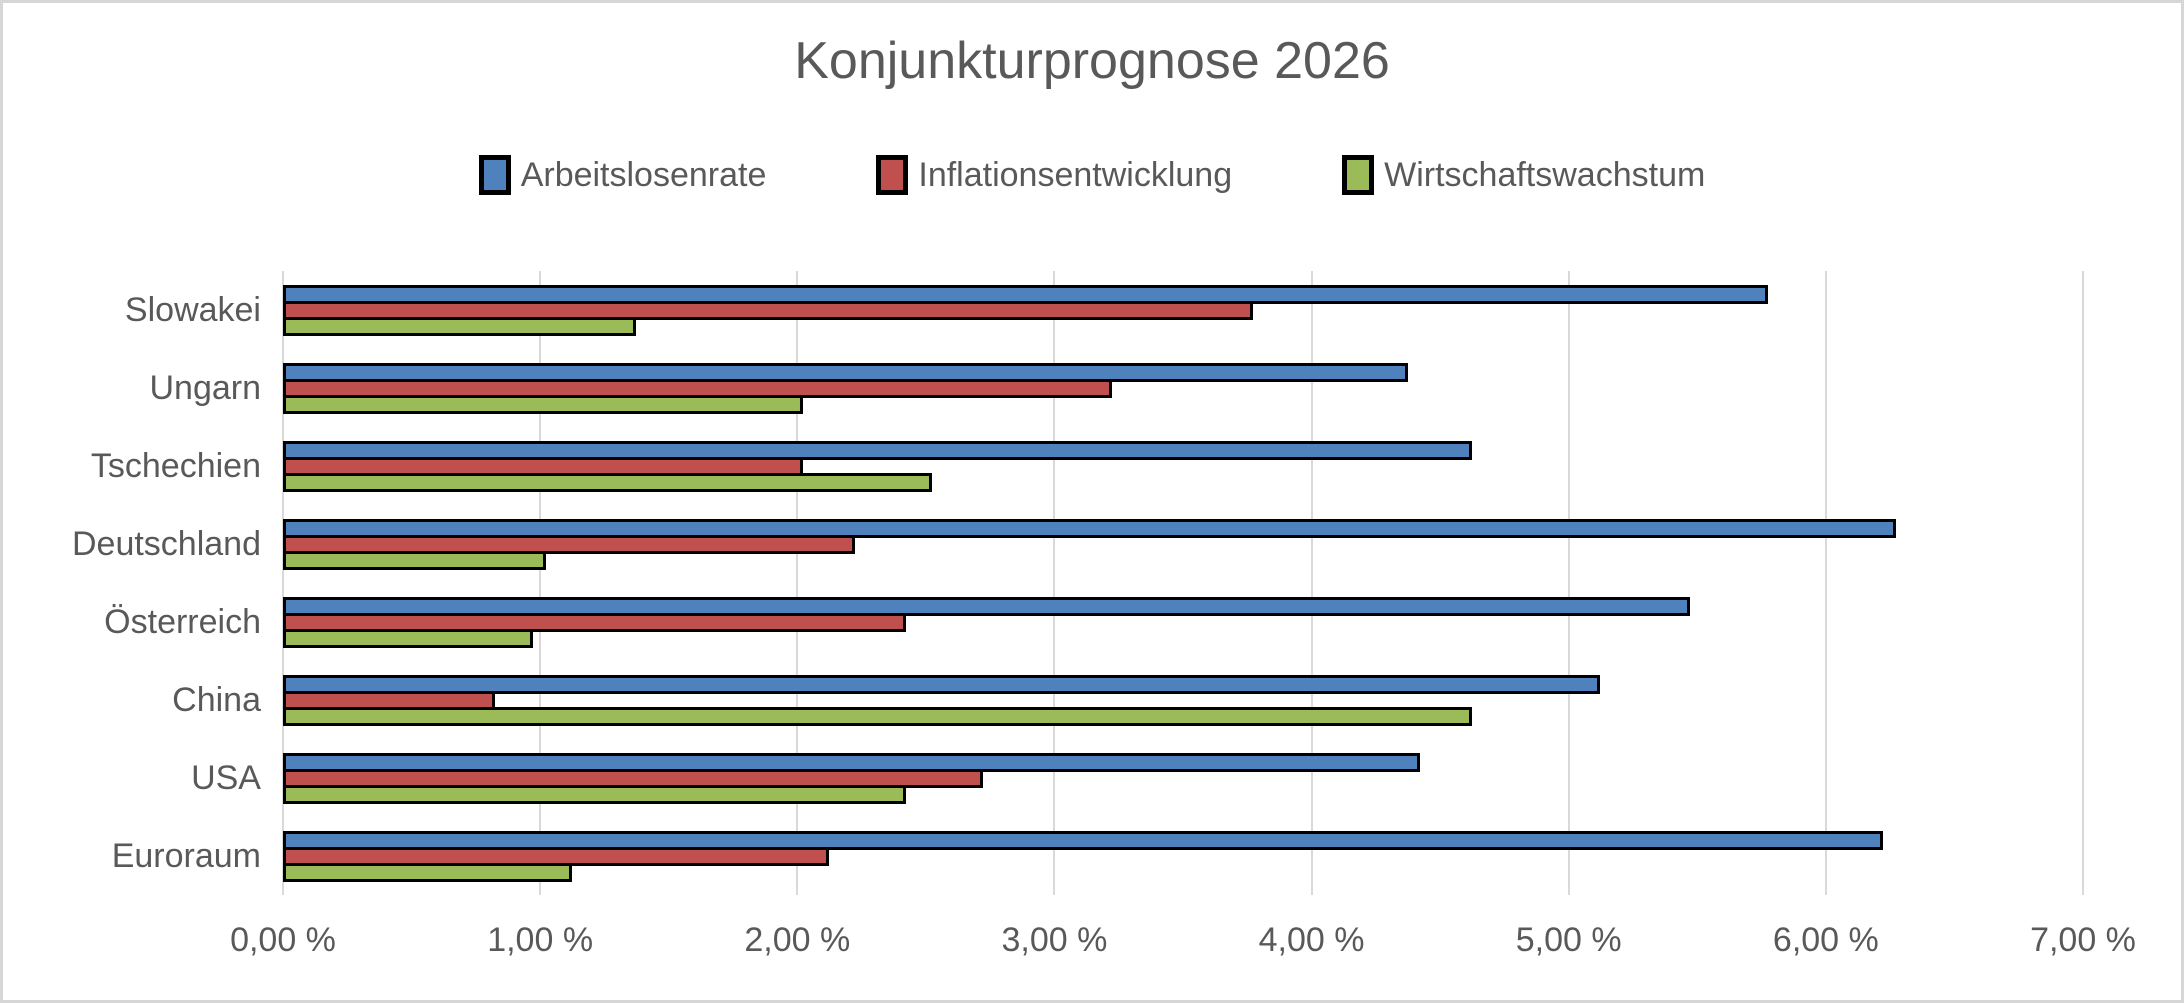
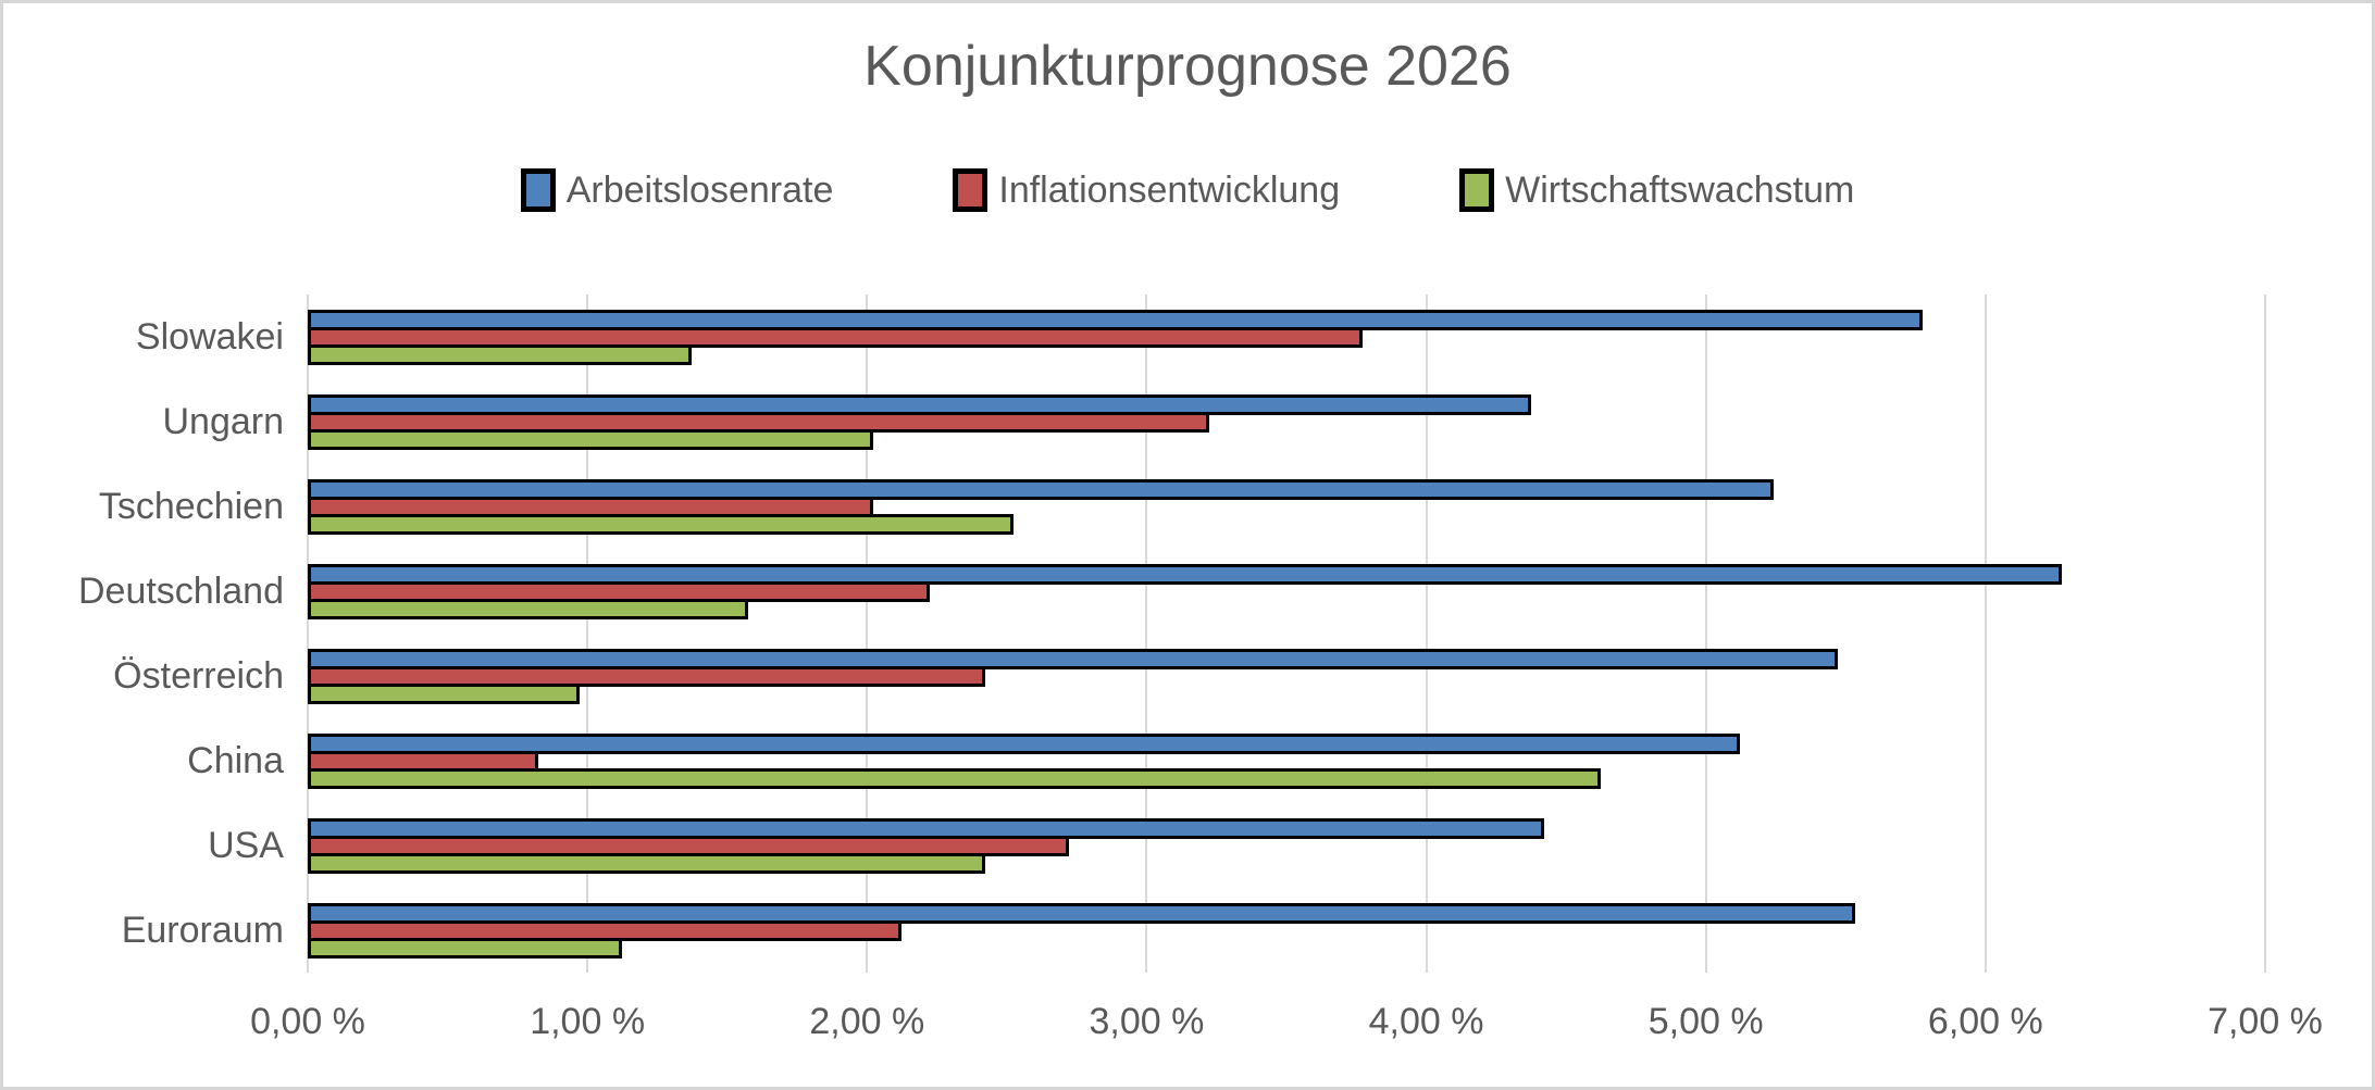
Arbeitslosenrate/Tschechien: 4,60% -> 5,22%
Wirtschaftswachstum/Deutschland: 1,00% -> 1,55%
Arbeitslosenrate/Euroraum: 6,20% -> 5,51%
